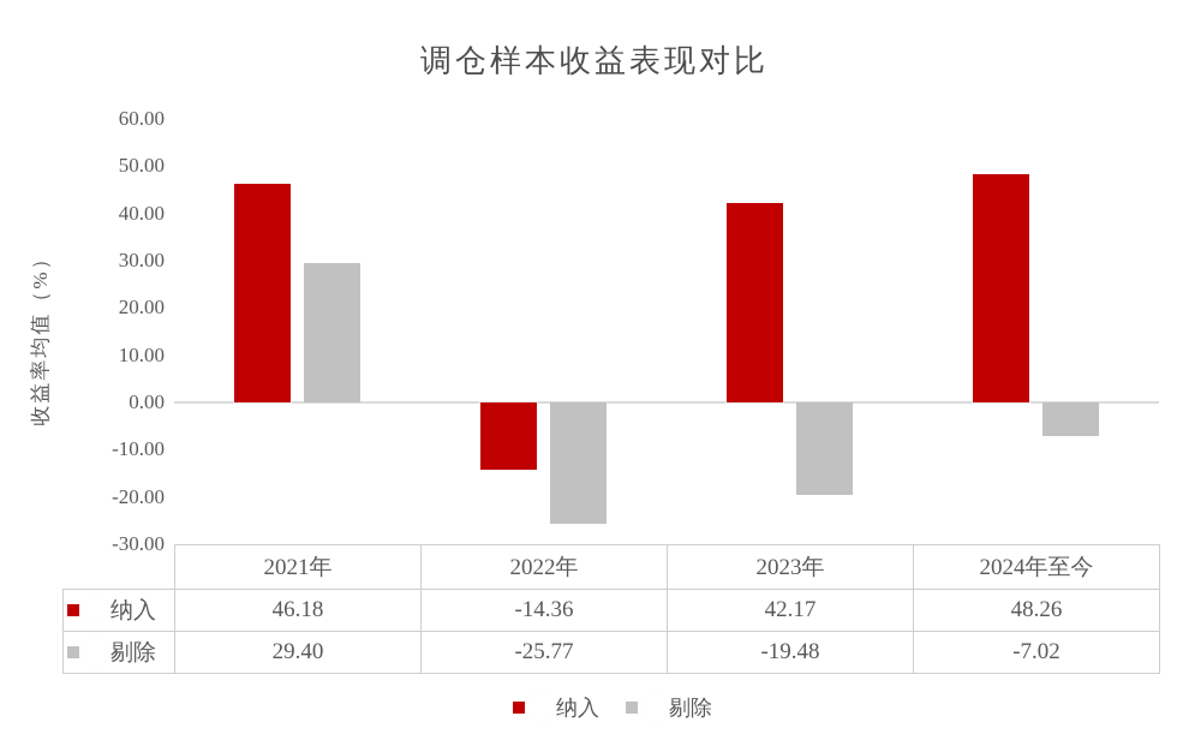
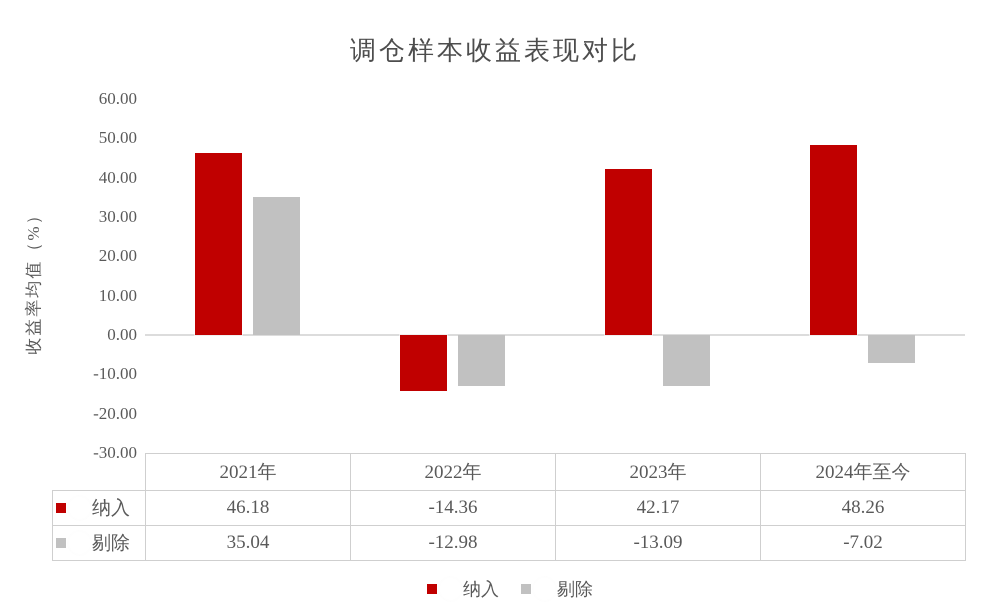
剔除/2021年: 29.40 -> 35.04
剔除/2022年: -25.77 -> -12.98
剔除/2023年: -19.48 -> -13.09
